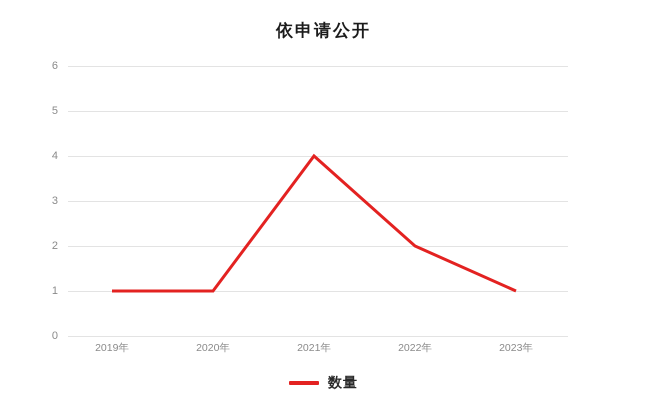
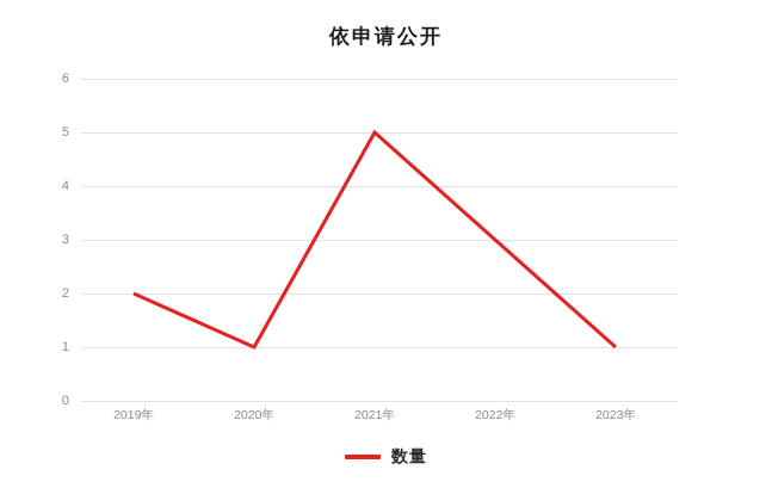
2019年: 1 -> 2
2021年: 4 -> 5
2022年: 2 -> 3
